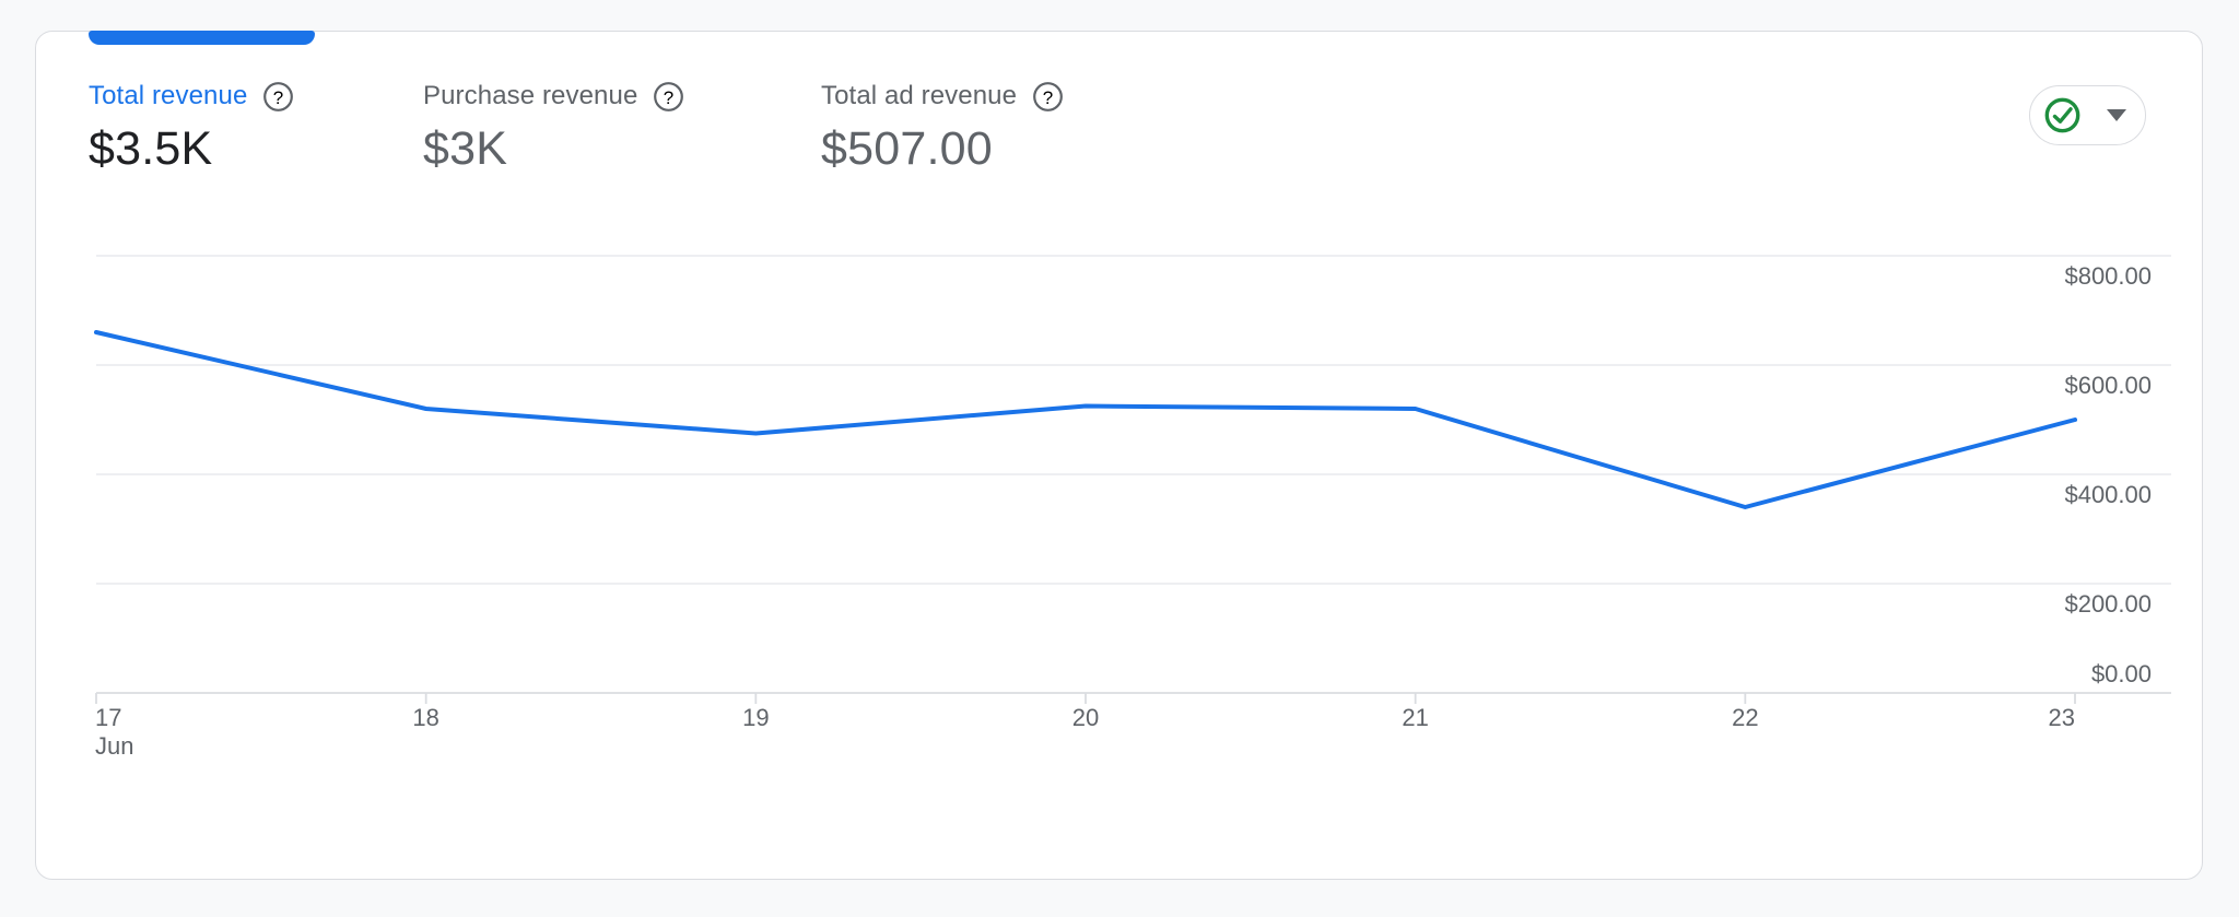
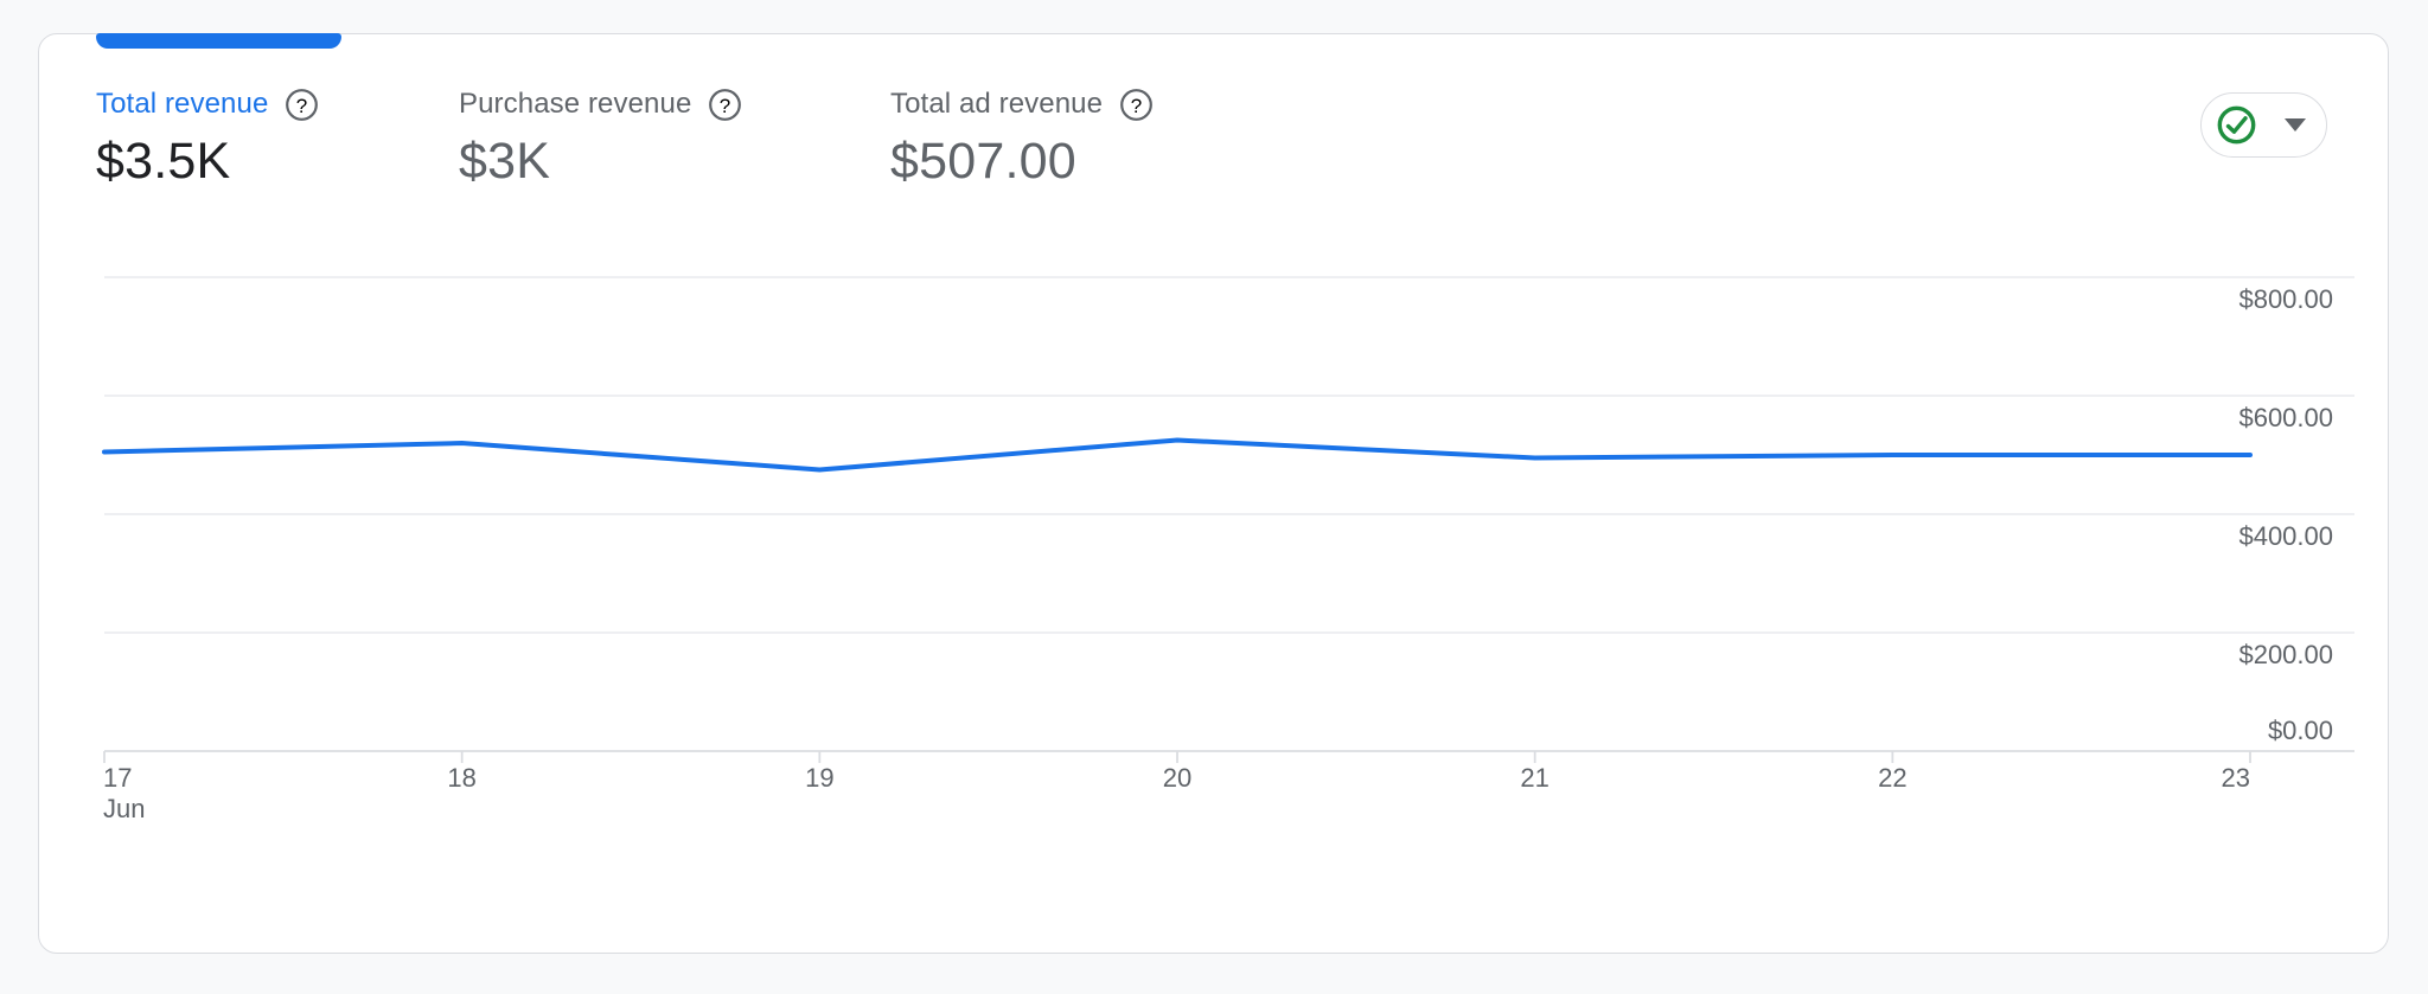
17: $660 -> $500
21: $520 -> $500
22: $340 -> $500
